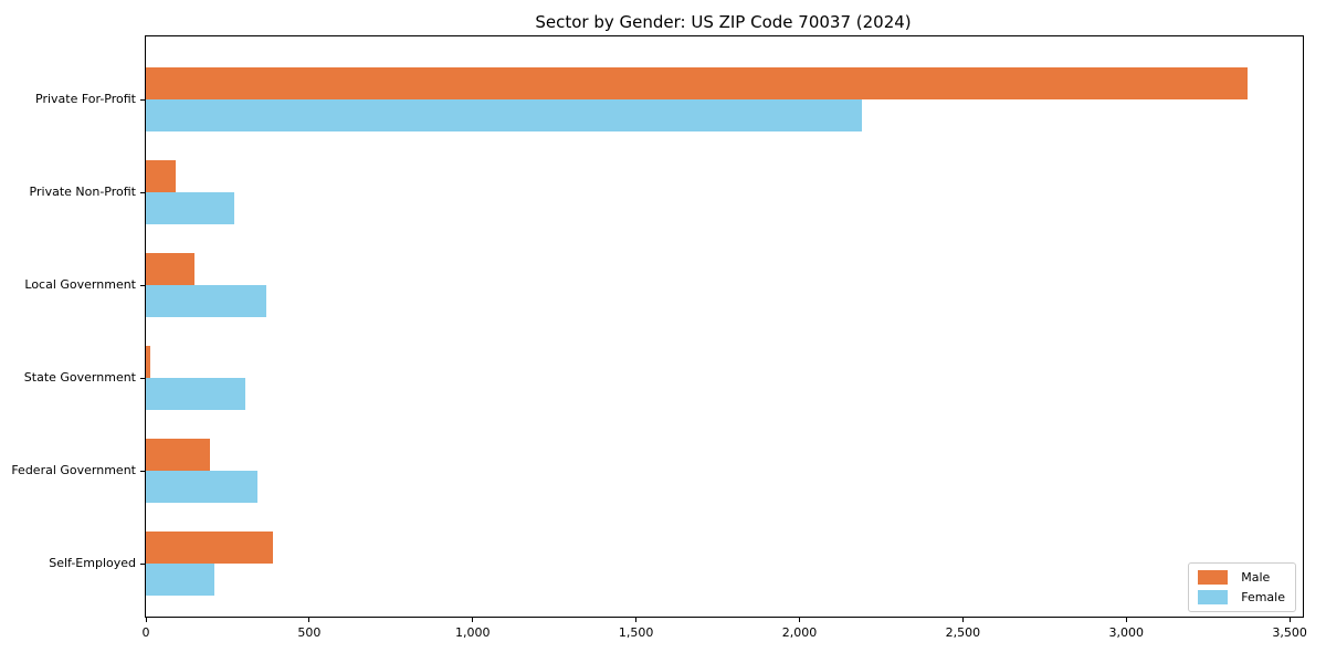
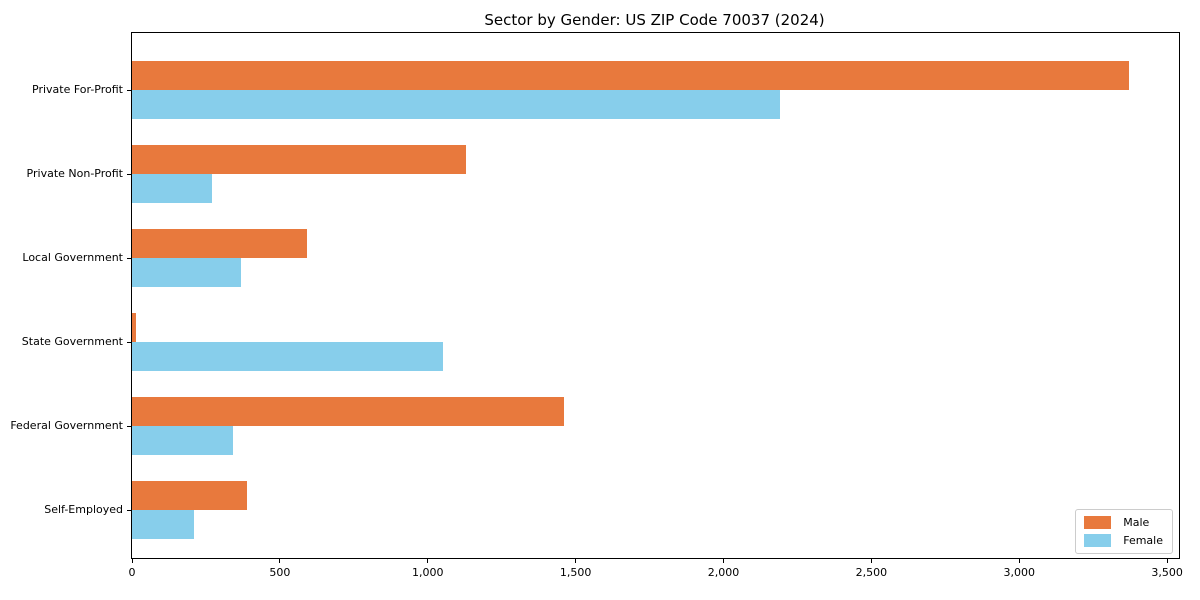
Male/Private Non-Profit: 90 -> 1130
Male/Local Government: 150 -> 590
Female/State Government: 300 -> 1050
Male/Federal Government: 200 -> 1460
